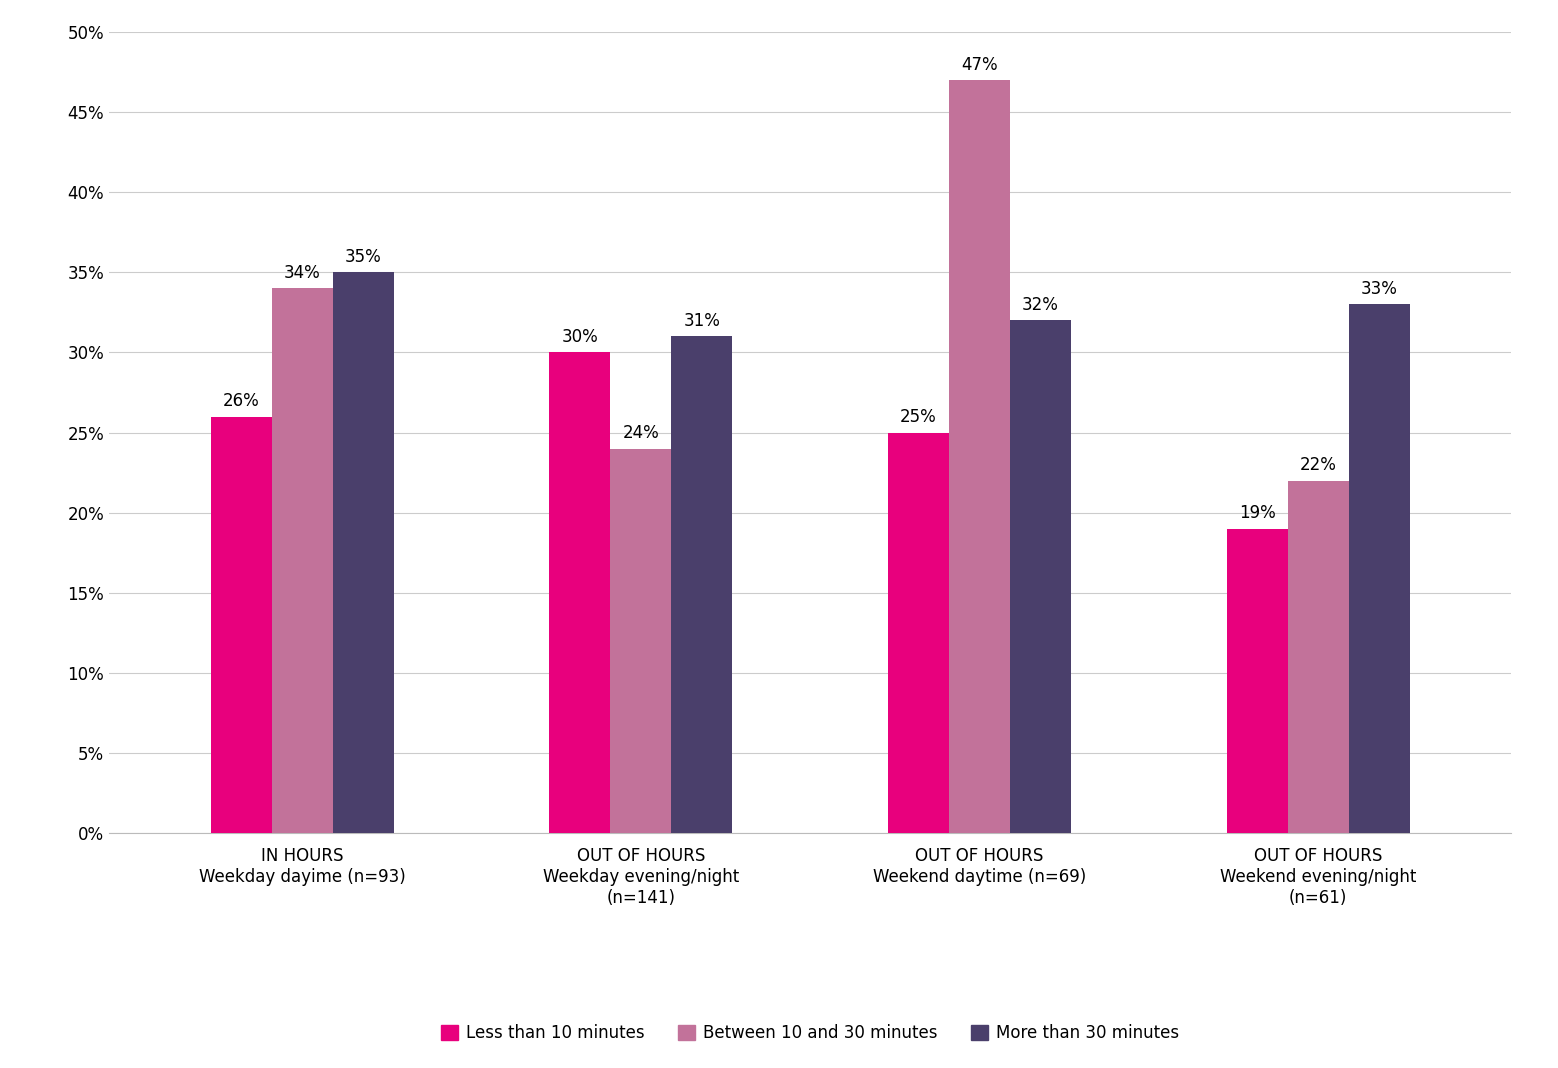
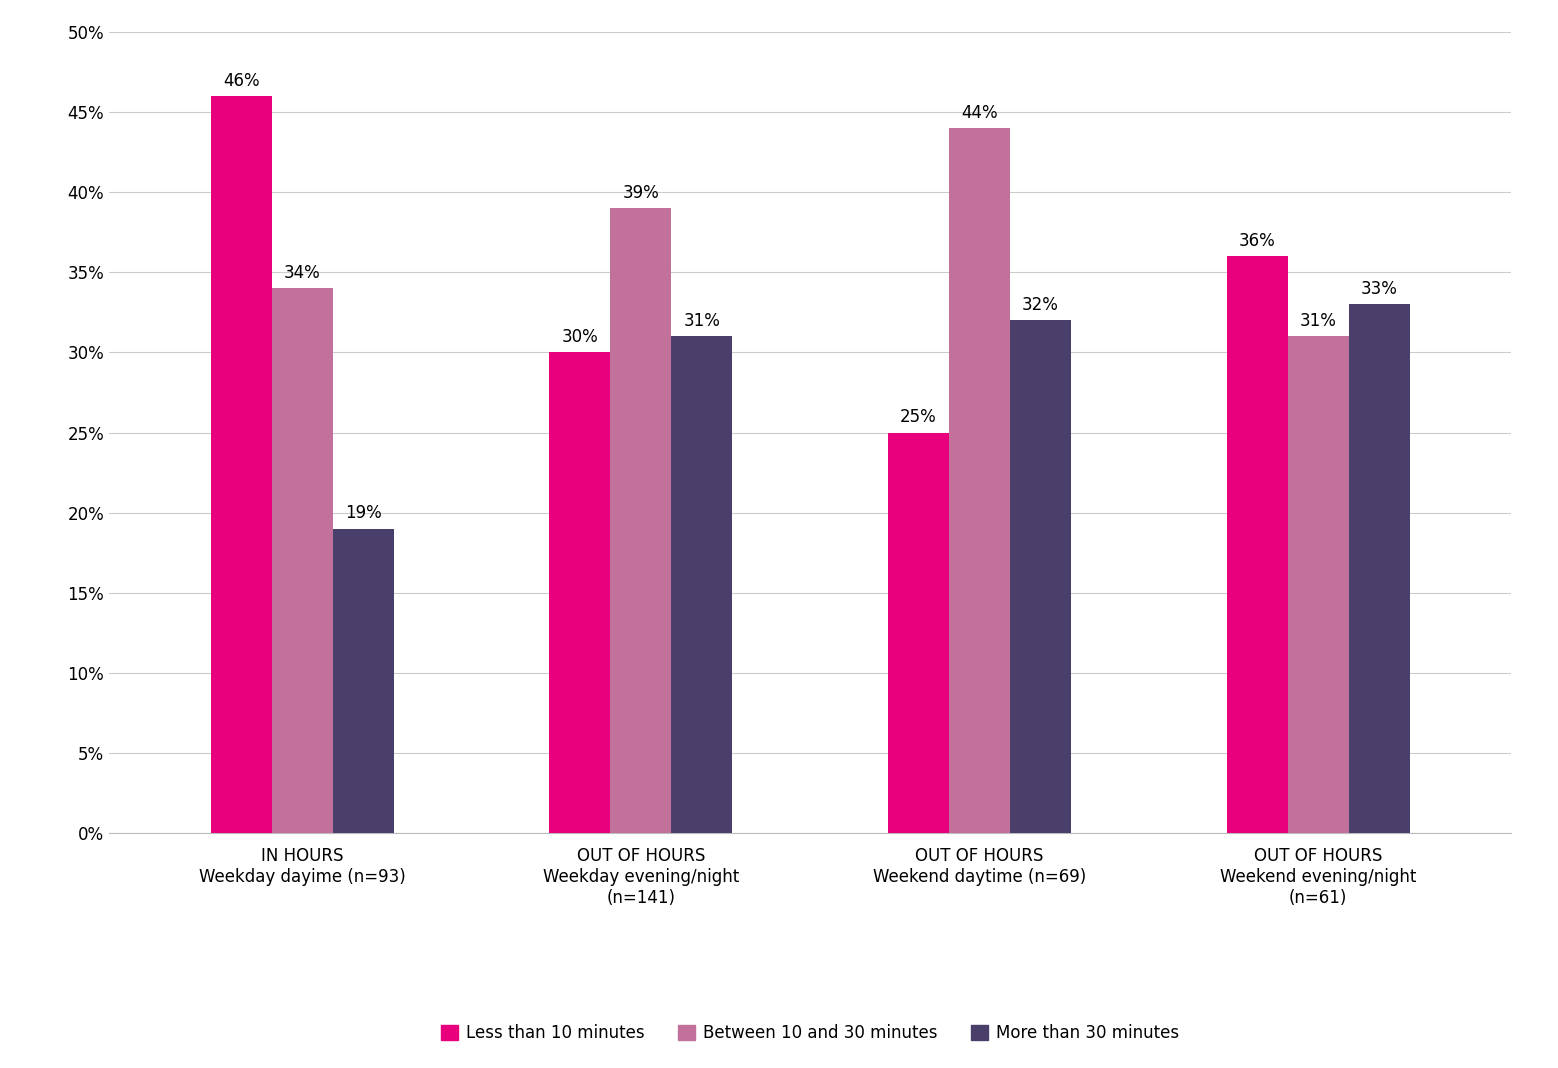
Less than 10 minutes/IN HOURS Weekday dayime (n=93): 26% -> 46%
More than 30 minutes/IN HOURS Weekday dayime (n=93): 35% -> 19%
Between 10 and 30 minutes/OUT OF HOURS Weekday evening/night (n=141): 24% -> 39%
Between 10 and 30 minutes/OUT OF HOURS Weekend daytime (n=69): 47% -> 44%
Less than 10 minutes/OUT OF HOURS Weekend evening/night (n=61): 19% -> 36%
Between 10 and 30 minutes/OUT OF HOURS Weekend evening/night (n=61): 22% -> 31%
